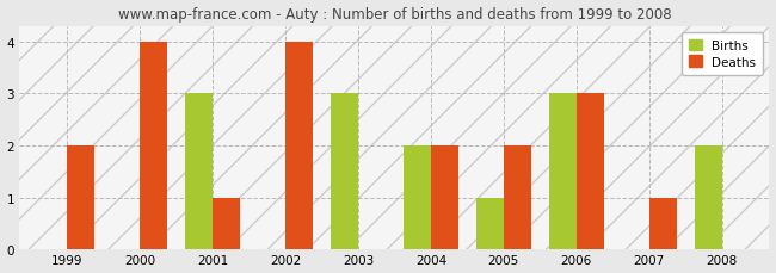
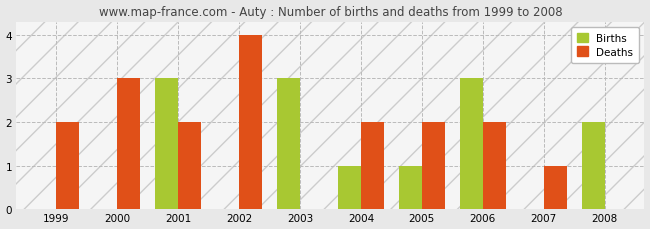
Deaths/2000: 4 -> 3
Deaths/2001: 1 -> 2
Births/2004: 2 -> 1
Deaths/2006: 3 -> 2
